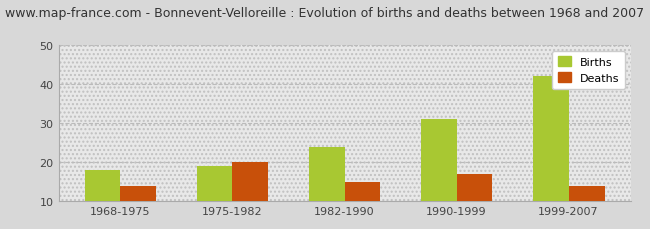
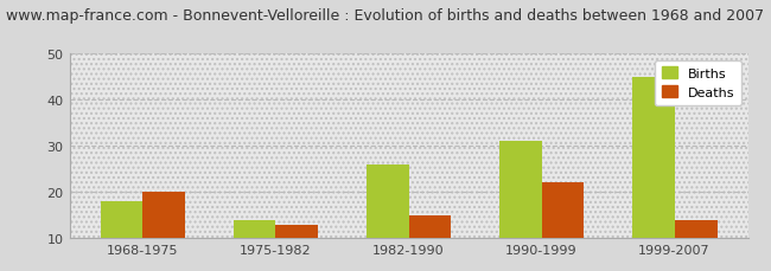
Deaths/1968-1975: 14 -> 20
Births/1975-1982: 19 -> 14
Deaths/1975-1982: 20 -> 13
Births/1982-1990: 24 -> 26
Deaths/1990-1999: 17 -> 22
Births/1999-2007: 42 -> 45
